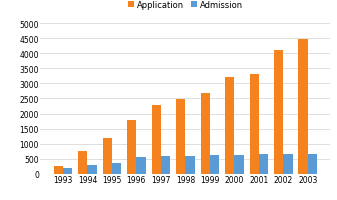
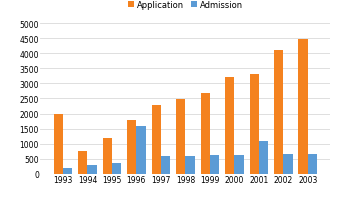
Application/1993: 250 -> 2000
Admission/1996: 580 -> 1600
Admission/2001: 650 -> 1100
